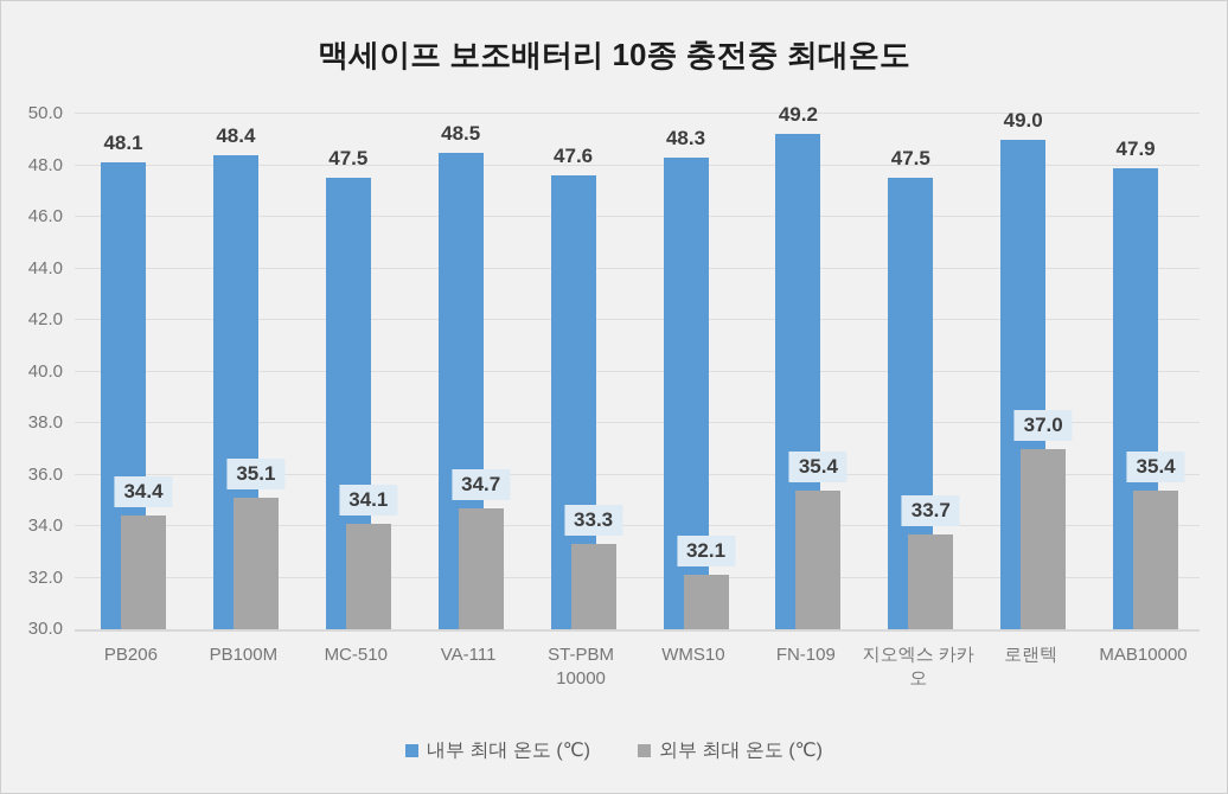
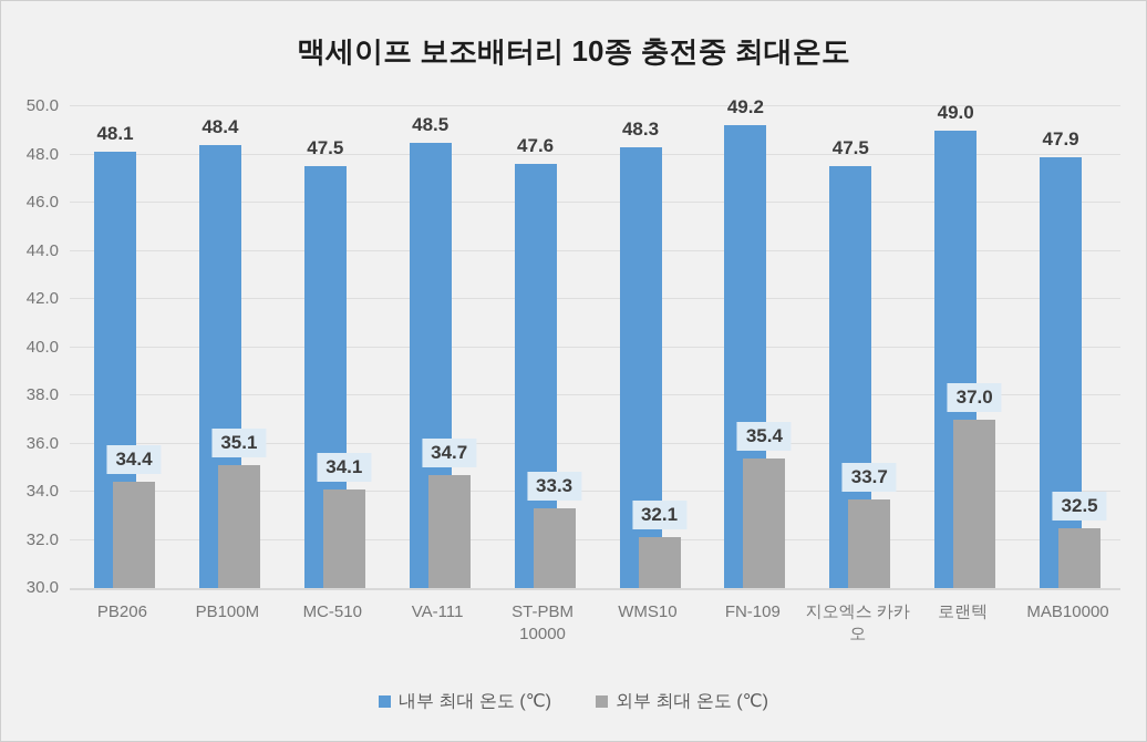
외부 최대 온도 (℃)/MAB10000: 35.4 -> 32.5
